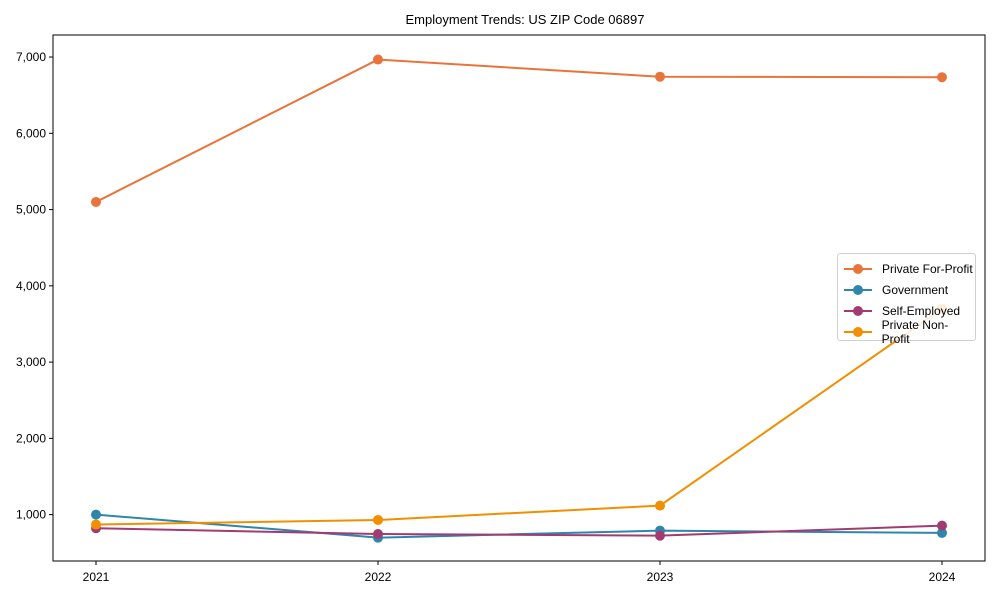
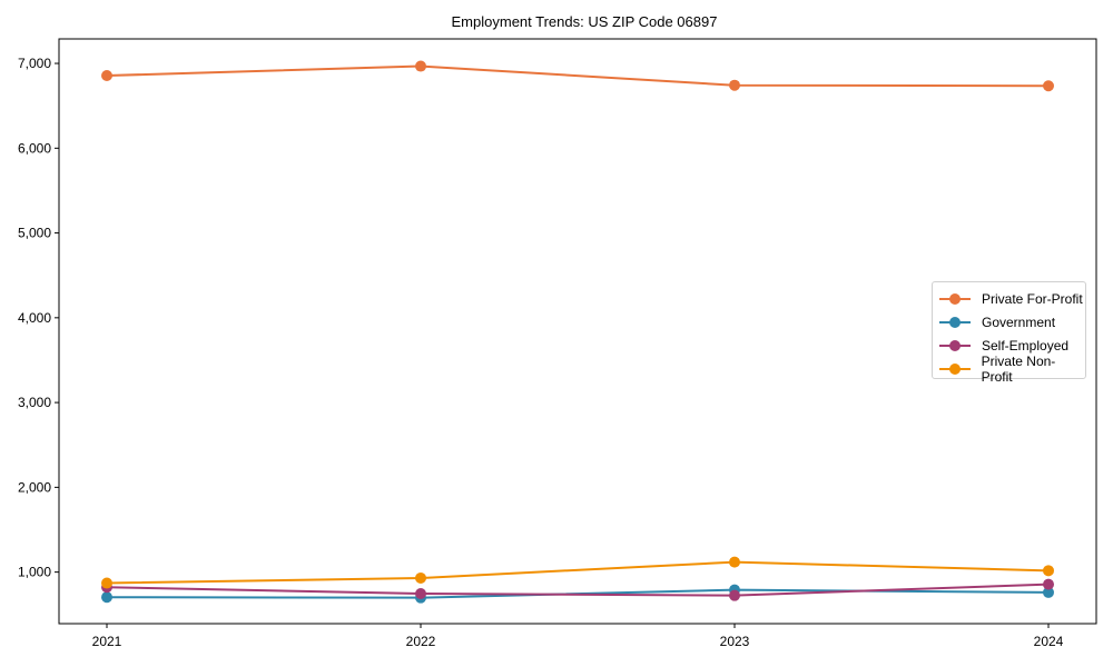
Private For-Profit/2021: 5100 -> 6900
Government/2021: 1000 -> 700
Private Non-Profit/2024: 3700 -> 1000
